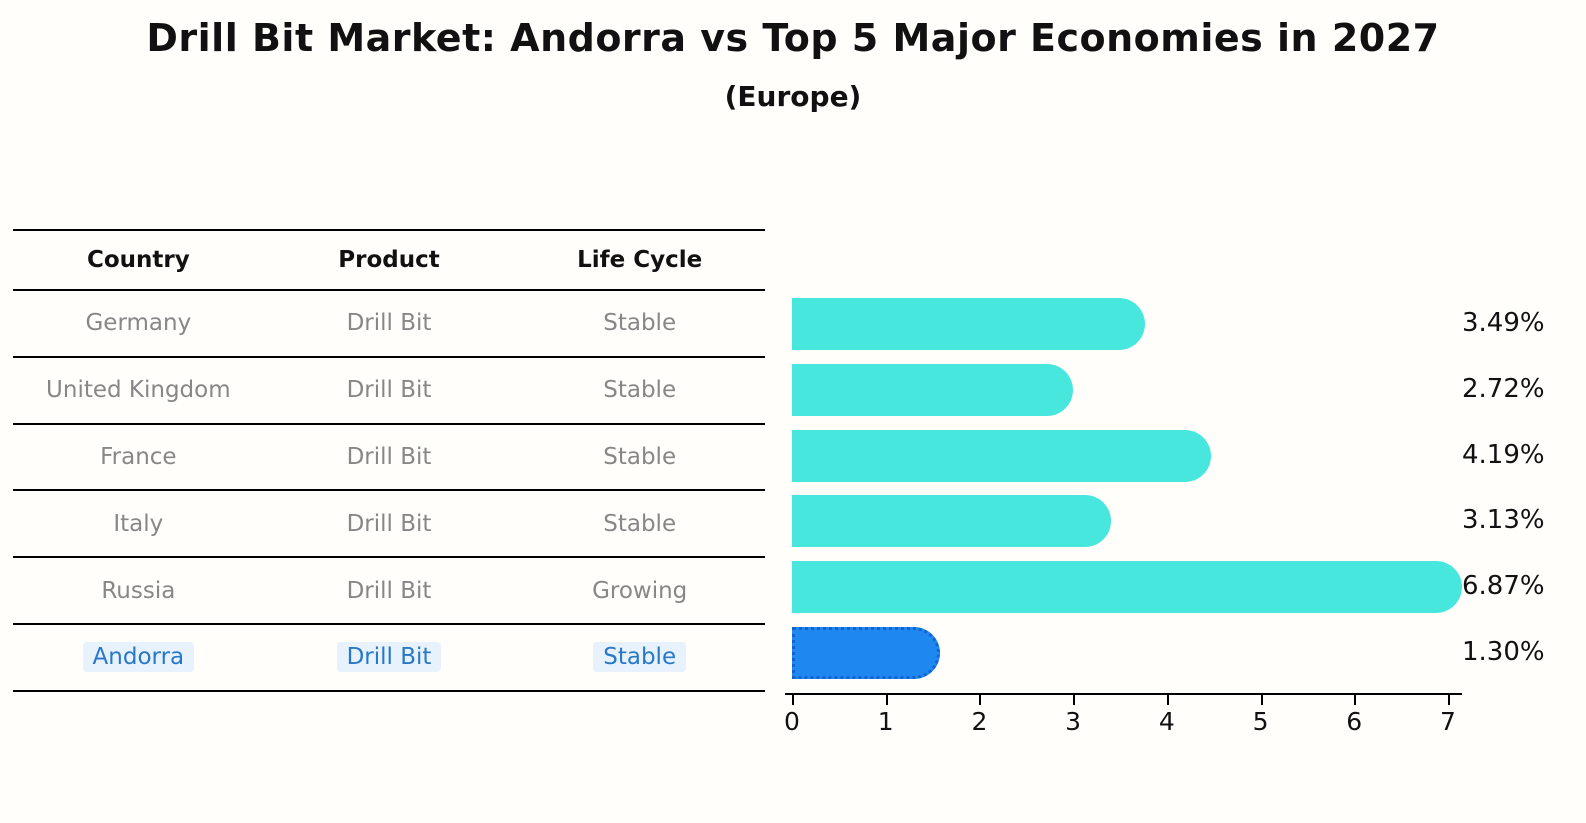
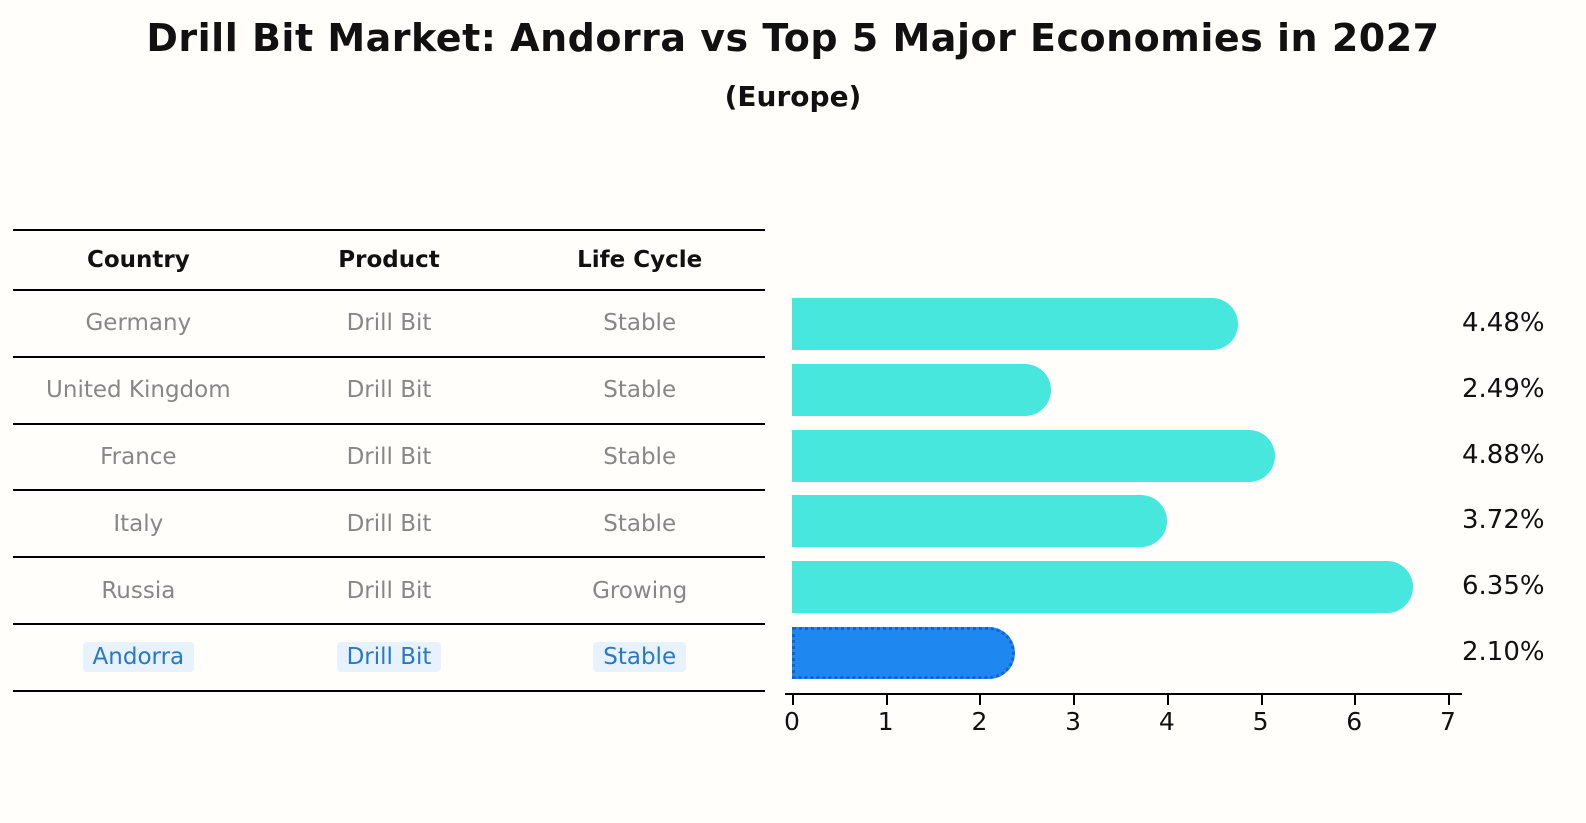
Germany: 3.49% -> 4.48%
United Kingdom: 2.72% -> 2.49%
France: 4.19% -> 4.88%
Italy: 3.13% -> 3.72%
Russia: 6.87% -> 6.35%
Andorra: 1.30% -> 2.10%
